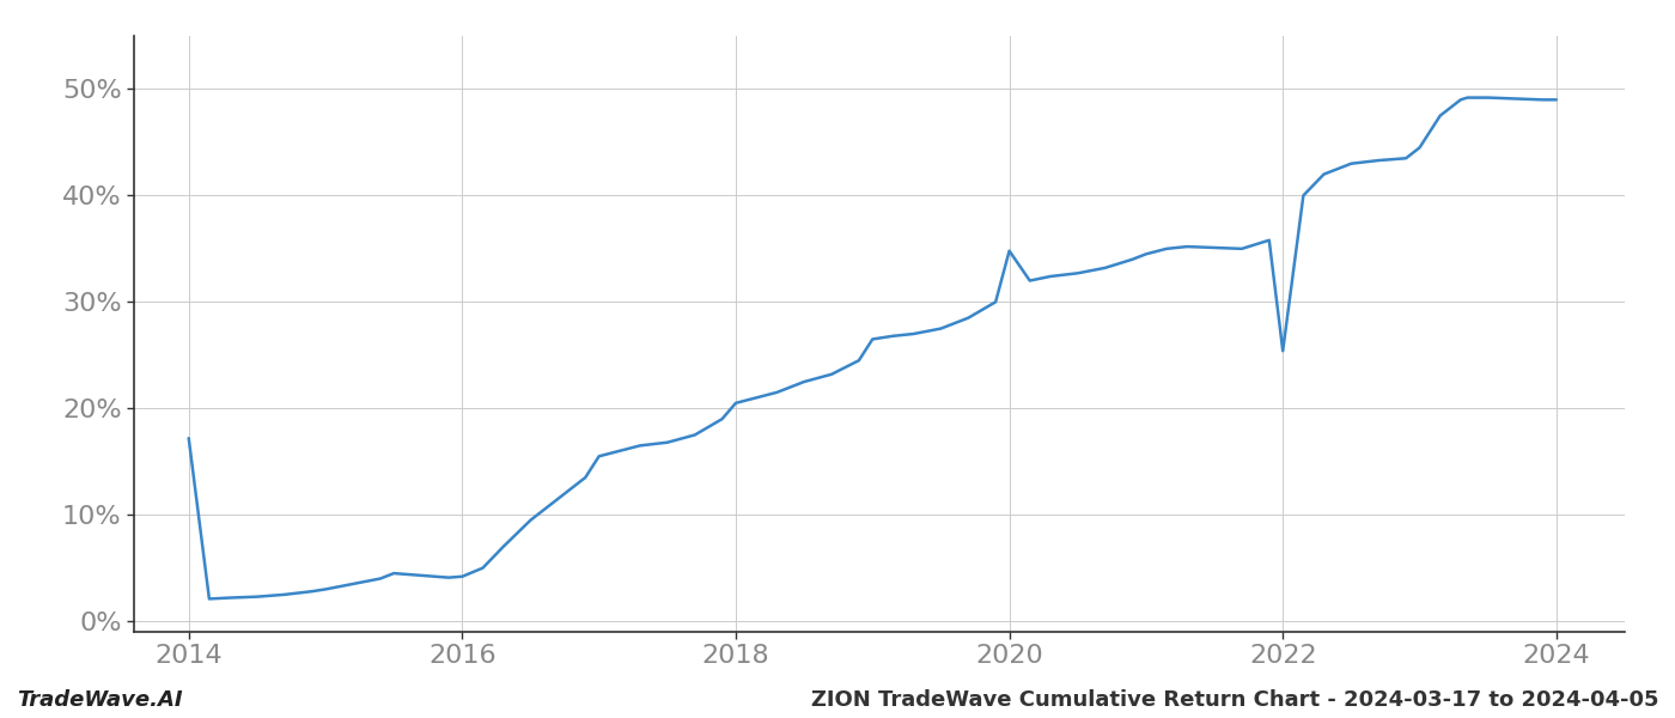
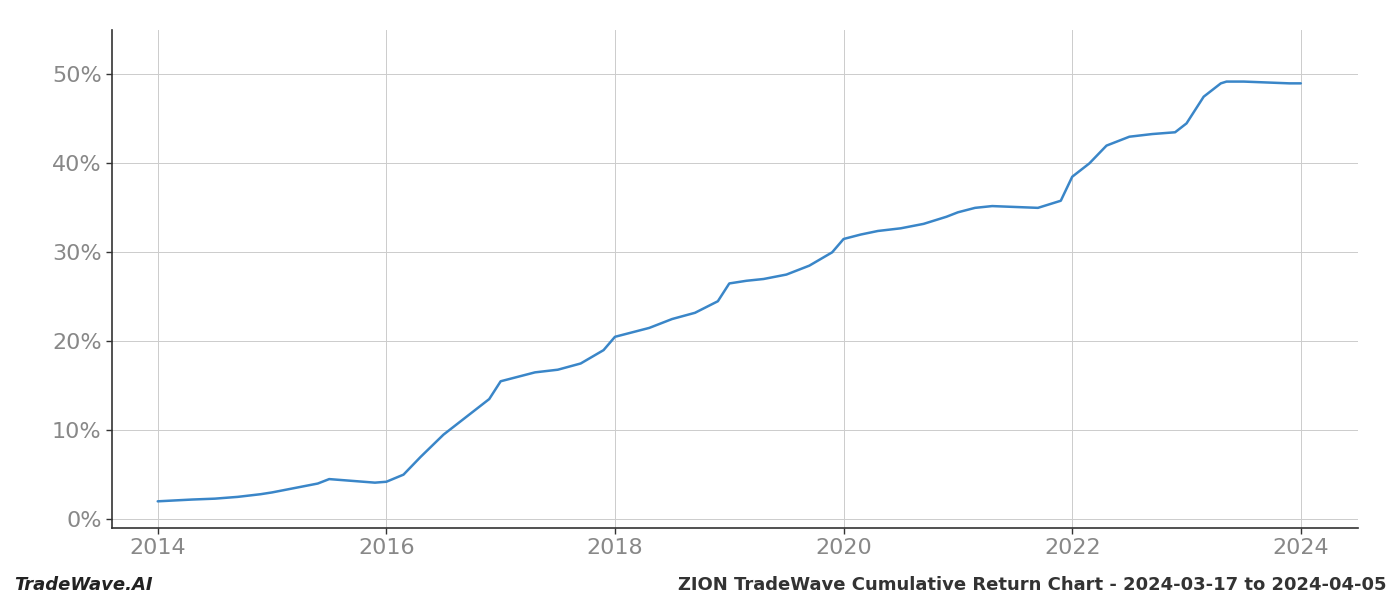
2014: 17.2% -> 2.0%
2020: 34.8% -> 31.5%
2022: 25.4% -> 38.5%
